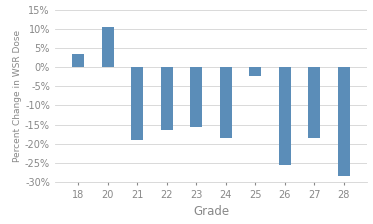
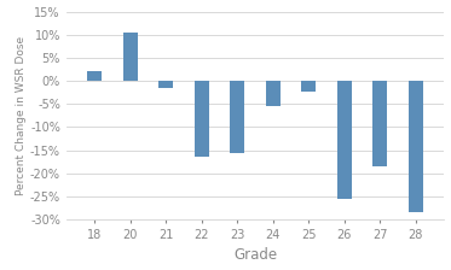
18: 3.5% -> 2.0%
21: -19.0% -> -1.5%
24: -18.5% -> -5.5%
